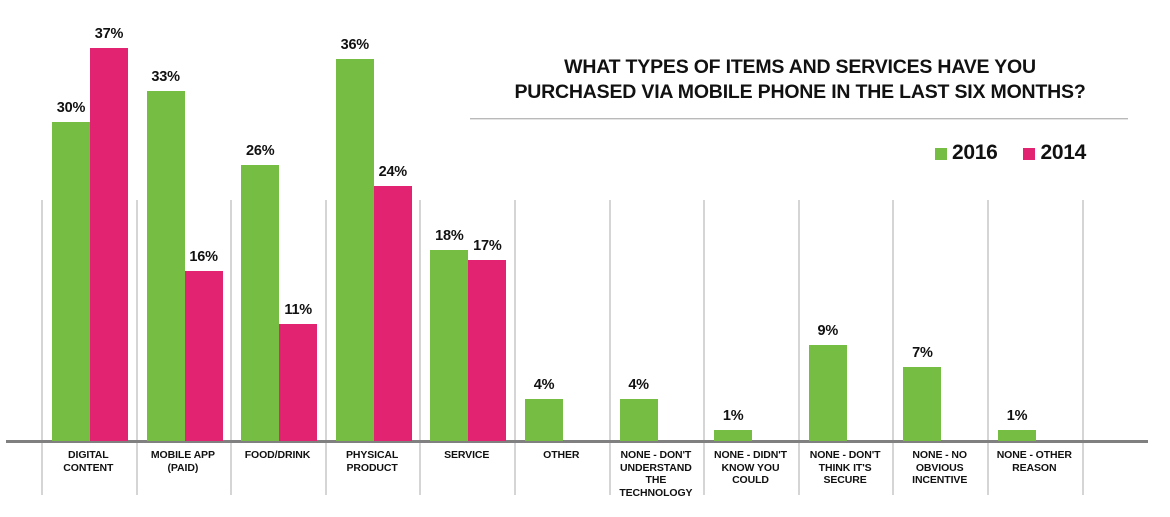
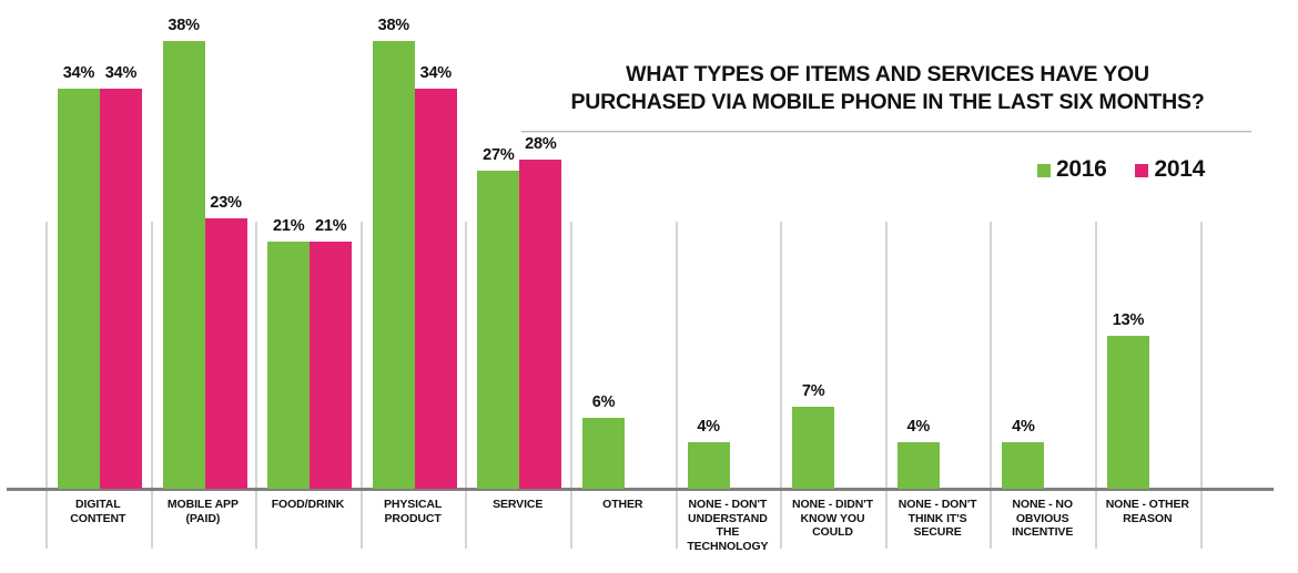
2016/DIGITAL CONTENT: 30% -> 34%
2014/DIGITAL CONTENT: 37% -> 34%
2016/MOBILE APP (PAID): 33% -> 38%
2014/MOBILE APP (PAID): 16% -> 23%
2016/FOOD/DRINK: 26% -> 21%
2014/FOOD/DRINK: 11% -> 21%
2016/PHYSICAL PRODUCT: 36% -> 38%
2014/PHYSICAL PRODUCT: 24% -> 34%
2016/SERVICE: 18% -> 27%
2014/SERVICE: 17% -> 28%
2016/OTHER: 4% -> 6%
2016/NONE - DIDN'T KNOW YOU COULD: 1% -> 7%
2016/NONE - DON'T THINK IT'S SECURE: 9% -> 4%
2016/NONE - NO OBVIOUS INCENTIVE: 7% -> 4%
2016/NONE - OTHER REASON: 1% -> 13%
